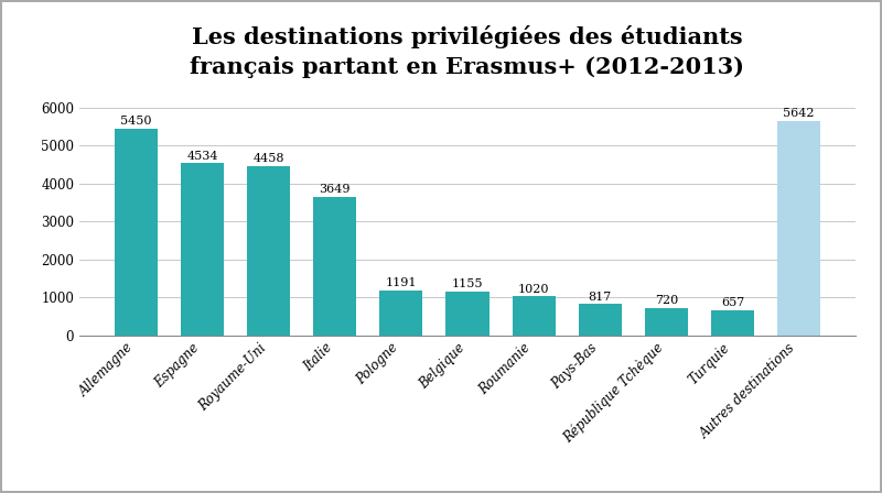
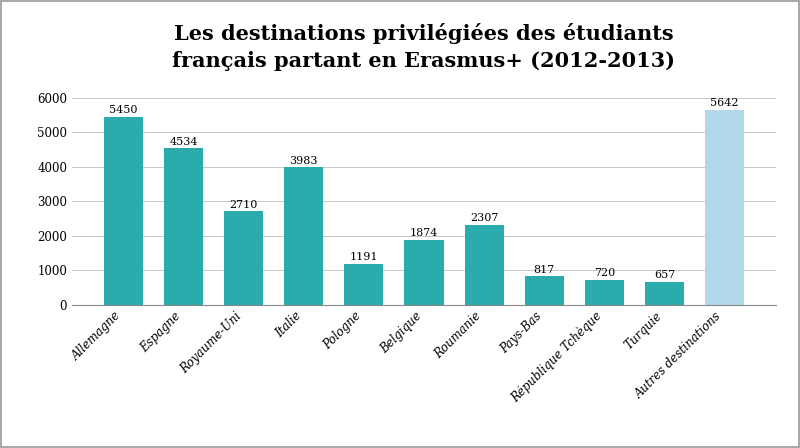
Royaume-Uni: 4458 -> 2710
Italie: 3649 -> 3983
Belgique: 1155 -> 1874
Roumanie: 1020 -> 2307
